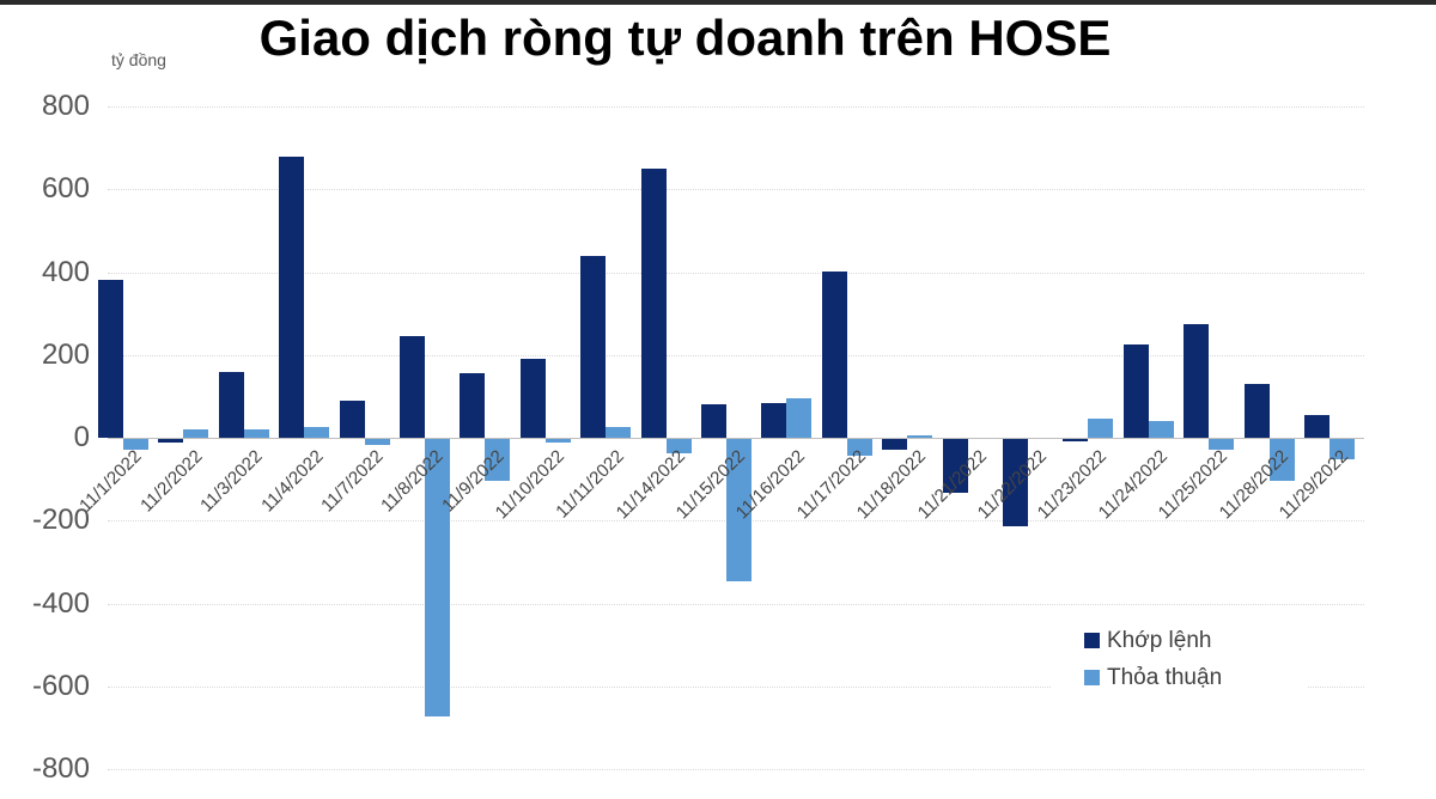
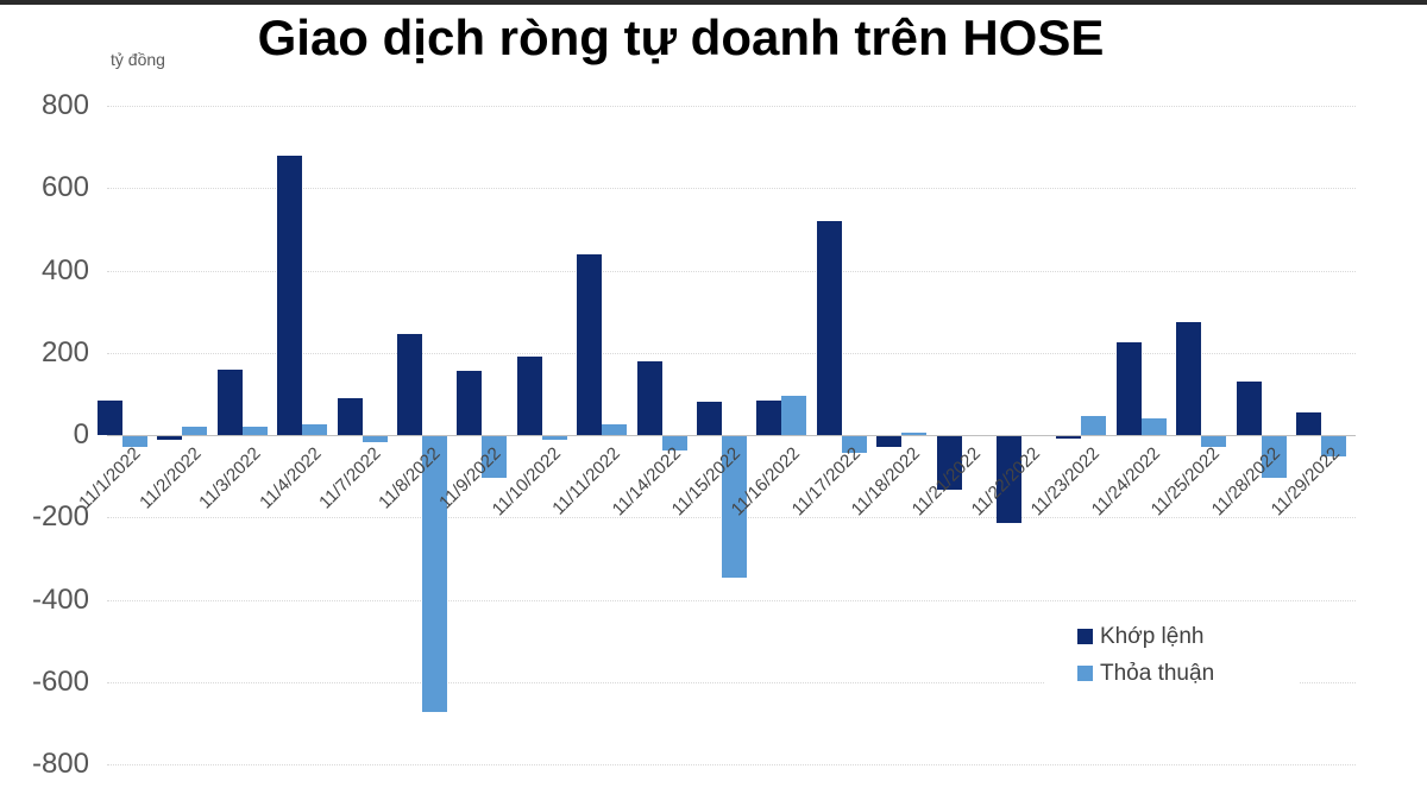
Khớp lệnh/11/1/2022: 380 -> 80
Khớp lệnh/11/14/2022: 650 -> 180
Khớp lệnh/11/17/2022: 400 -> 520
